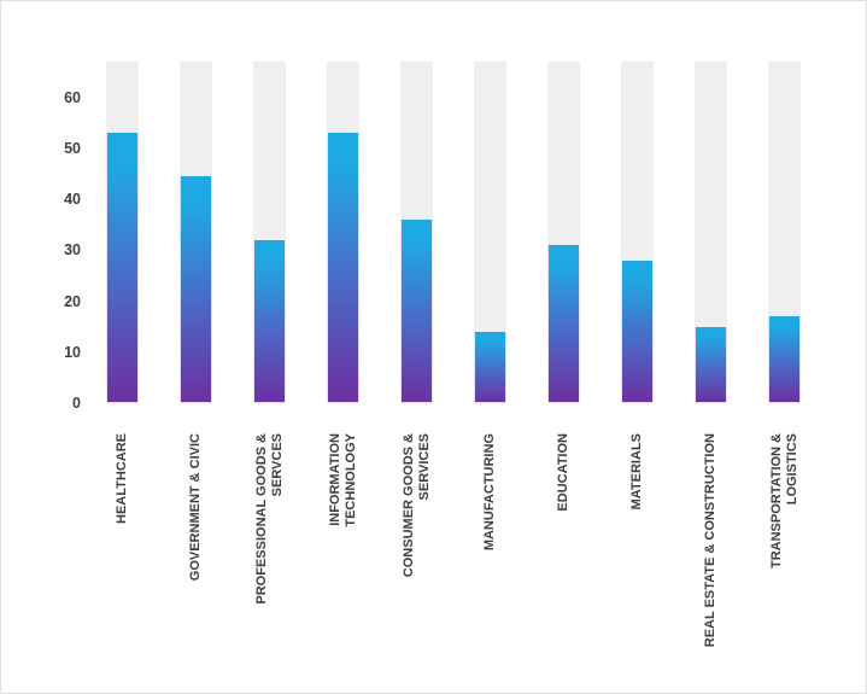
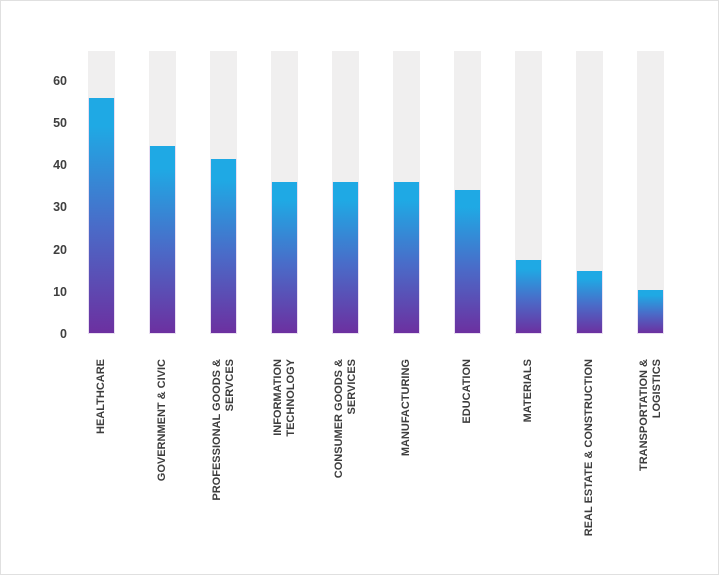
HEALTHCARE: 53 -> 56
PROFESSIONAL GOODS & SERVCES: 32 -> 42
INFORMATION TECHNOLOGY: 53 -> 36
MANUFACTURING: 14 -> 36
EDUCATION: 31 -> 34
MATERIALS: 28 -> 18
TRANSPORTATION & LOGISTICS: 17 -> 10
